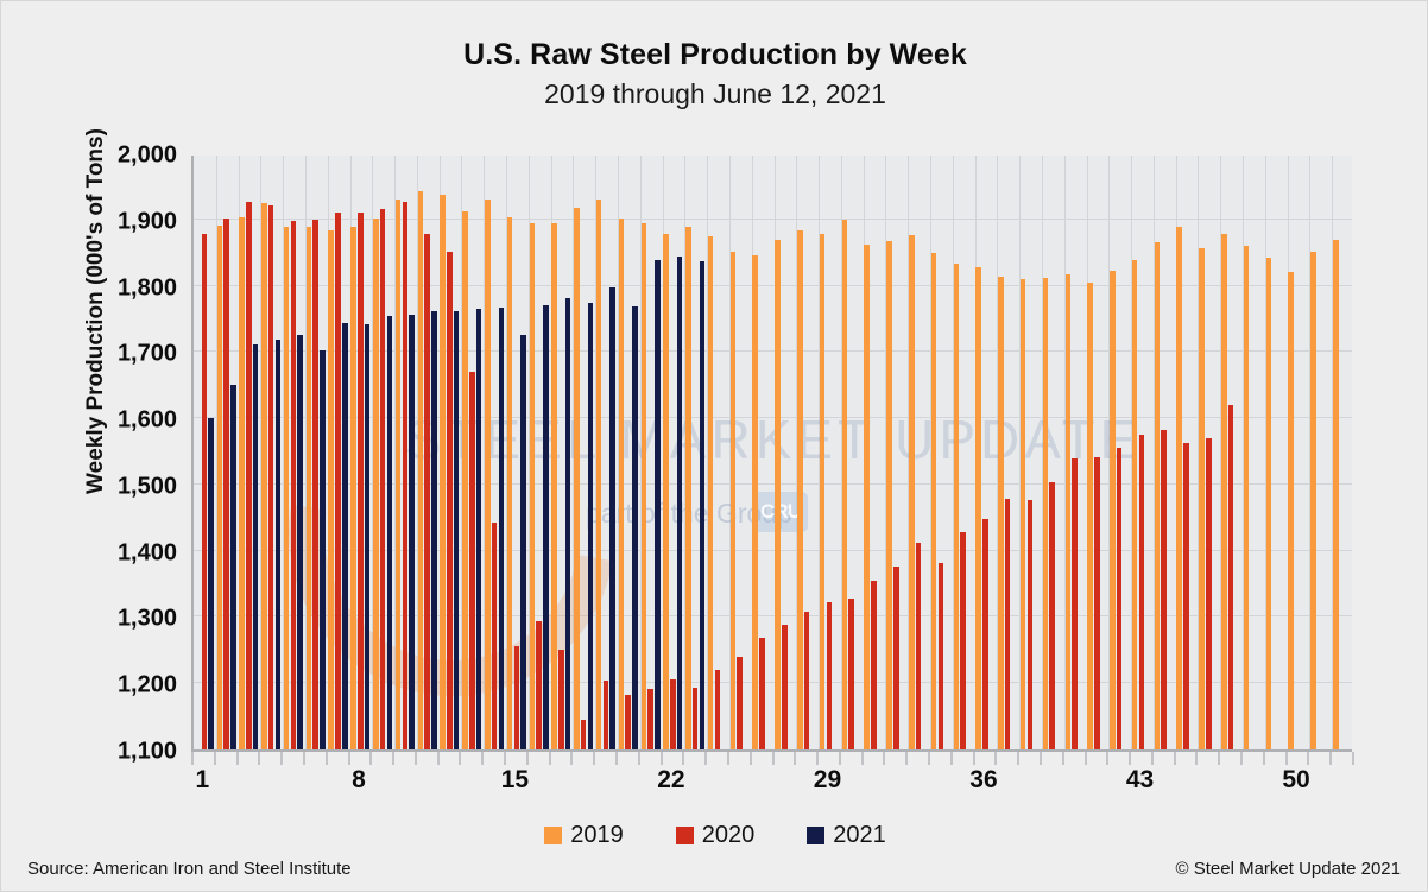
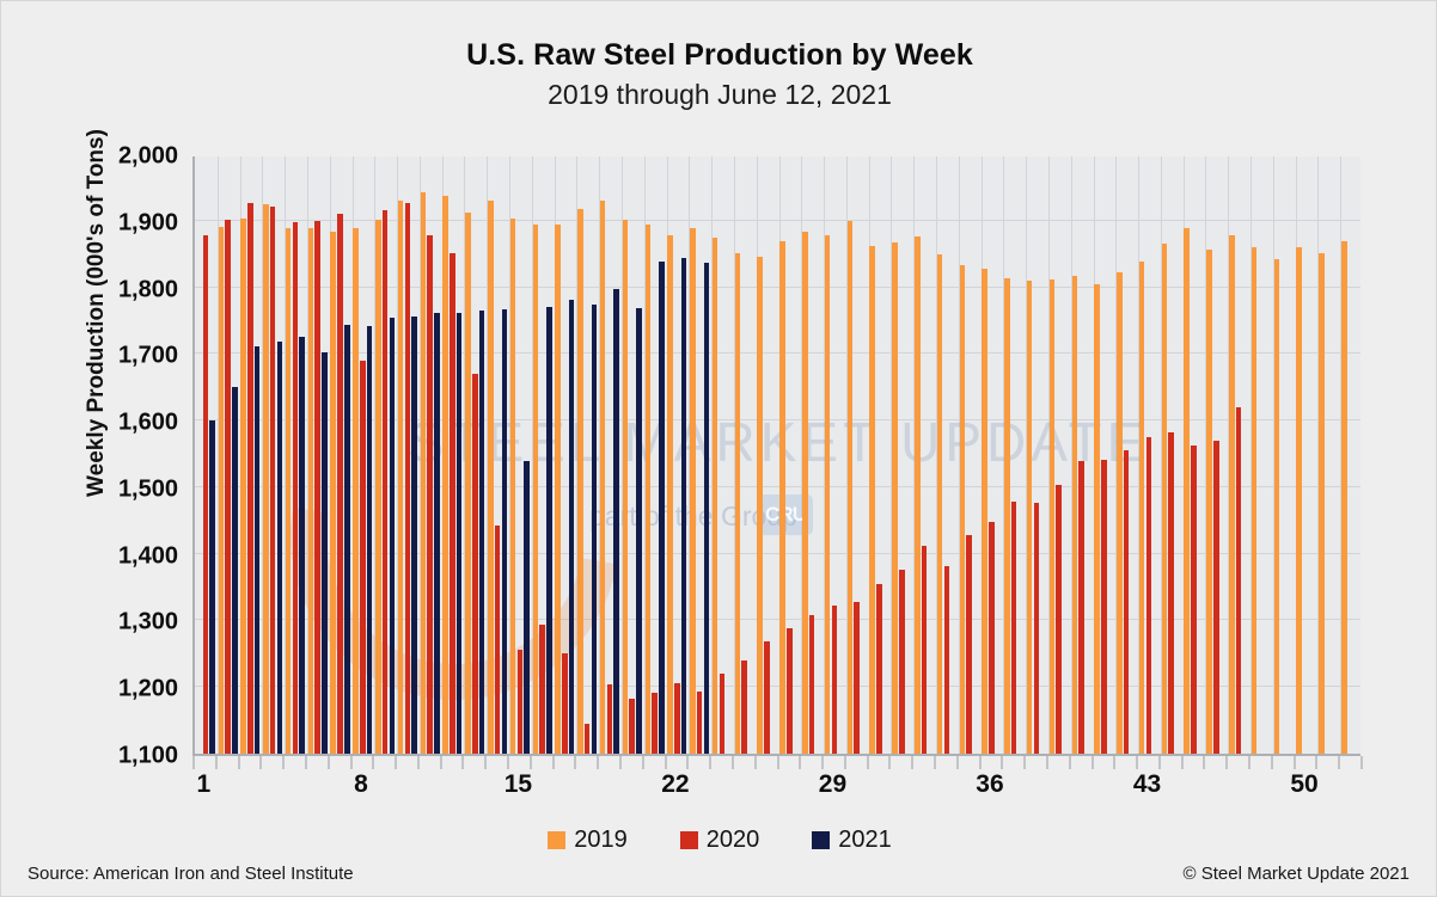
2020/8: 1910 -> 1690
2021/15: 1730 -> 1540
2019/50: 1820 -> 1860
